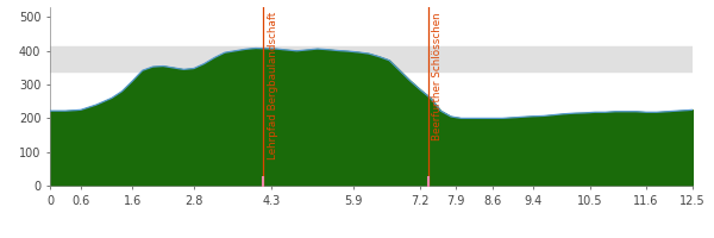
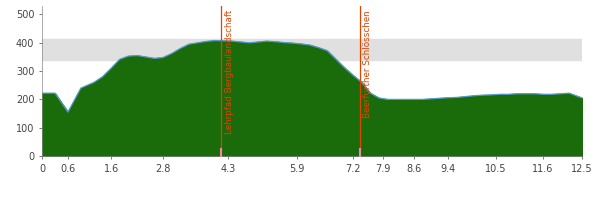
0.6: 225 -> 155
12.5: 225 -> 205
